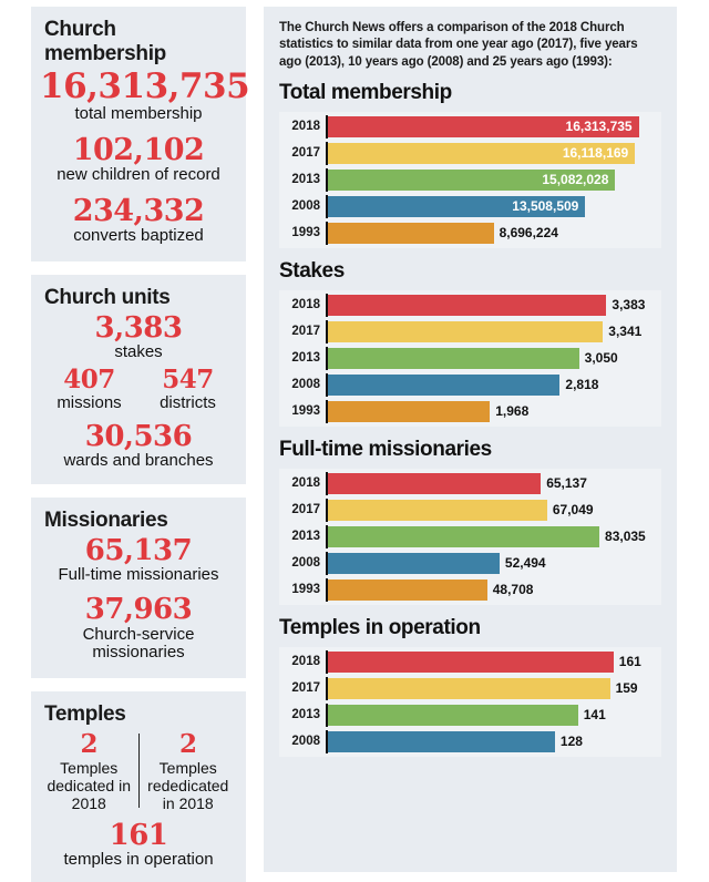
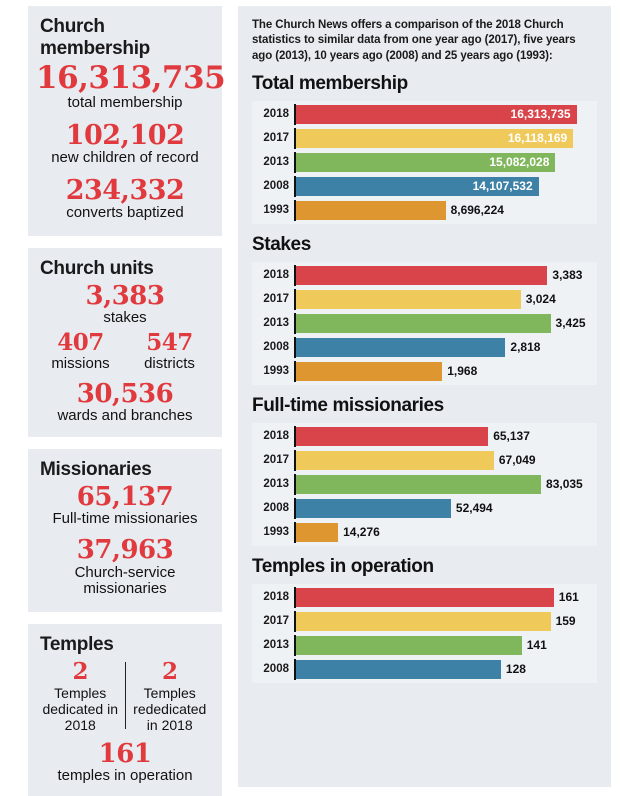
Total membership/2008: 13,508,509 -> 14,107,532
Stakes/2017: 3,341 -> 3,024
Stakes/2013: 3,050 -> 3,425
Full-time missionaries/1993: 48,708 -> 14,276
